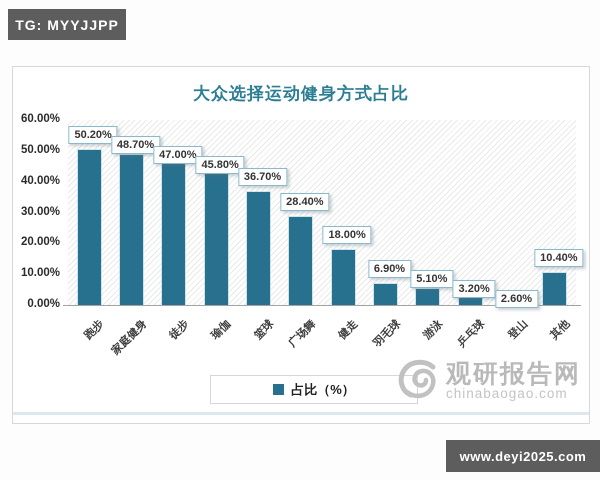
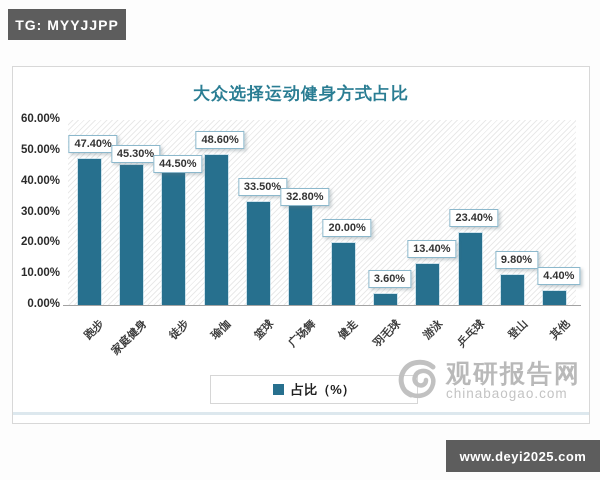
跑步: 50.20% -> 47.40%
家庭健身: 48.70% -> 45.30%
徒步: 47.00% -> 44.50%
瑜伽: 45.80% -> 48.60%
篮球: 36.70% -> 33.50%
广场舞: 28.40% -> 32.80%
健走: 18.00% -> 20.00%
羽毛球: 6.90% -> 3.60%
游泳: 5.10% -> 13.40%
乒乓球: 3.20% -> 23.40%
登山: 2.60% -> 9.80%
其他: 10.40% -> 4.40%
